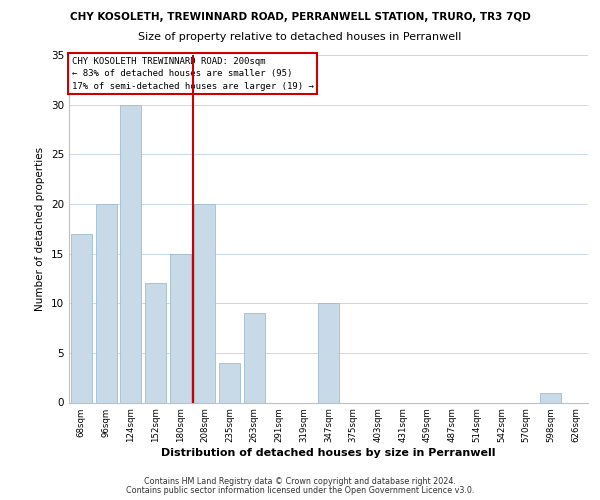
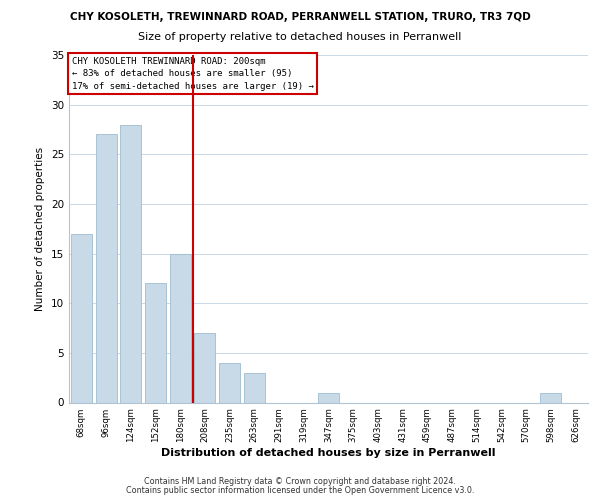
96sqm: 20 -> 27
124sqm: 30 -> 28
208sqm: 20 -> 7
263sqm: 9 -> 3
347sqm: 10 -> 1
